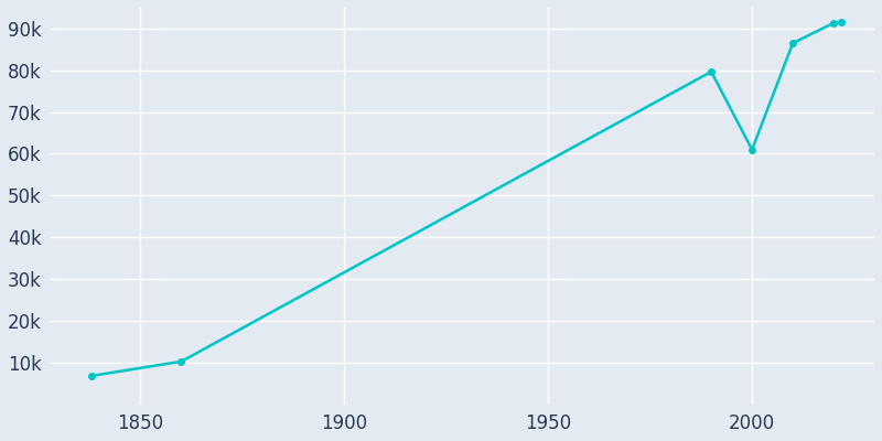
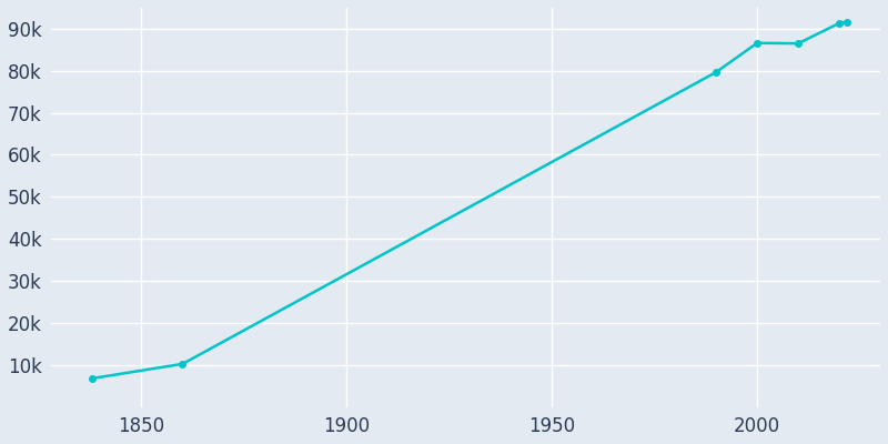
2000: 61.0k -> 86.6k
